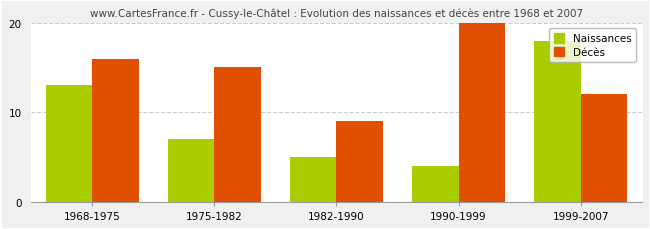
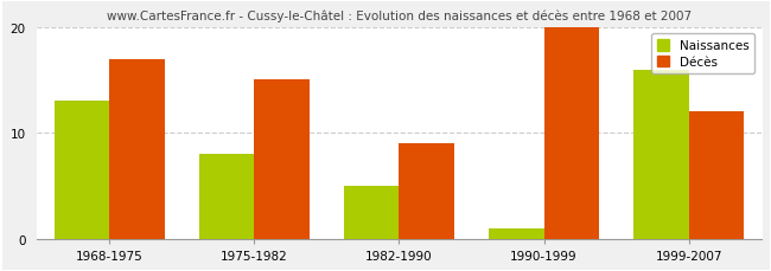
Décès/1968-1975: 16 -> 17
Naissances/1975-1982: 7 -> 8
Naissances/1990-1999: 4 -> 1
Naissances/1999-2007: 18 -> 16
